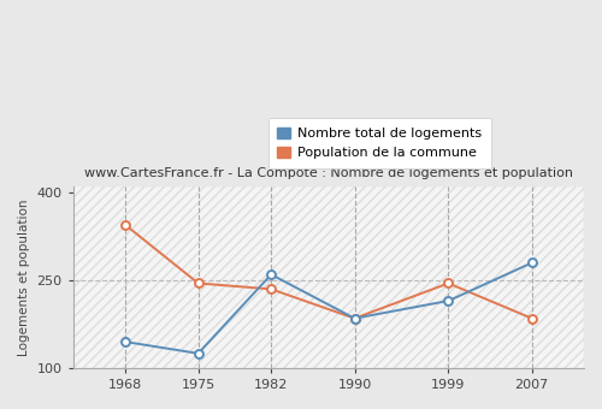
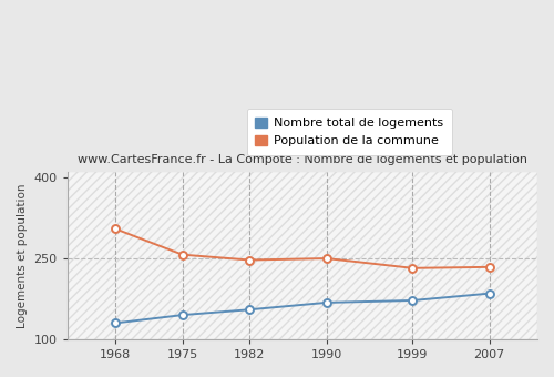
Nombre total de logements/1968: 145 -> 130
Population de la commune/1968: 345 -> 305
Nombre total de logements/1975: 125 -> 145
Population de la commune/1975: 245 -> 257
Nombre total de logements/1982: 260 -> 155
Population de la commune/1982: 235 -> 247
Nombre total de logements/1990: 185 -> 168
Population de la commune/1990: 185 -> 250
Nombre total de logements/1999: 215 -> 172
Population de la commune/1999: 245 -> 232
Nombre total de logements/2007: 280 -> 185
Population de la commune/2007: 185 -> 234
